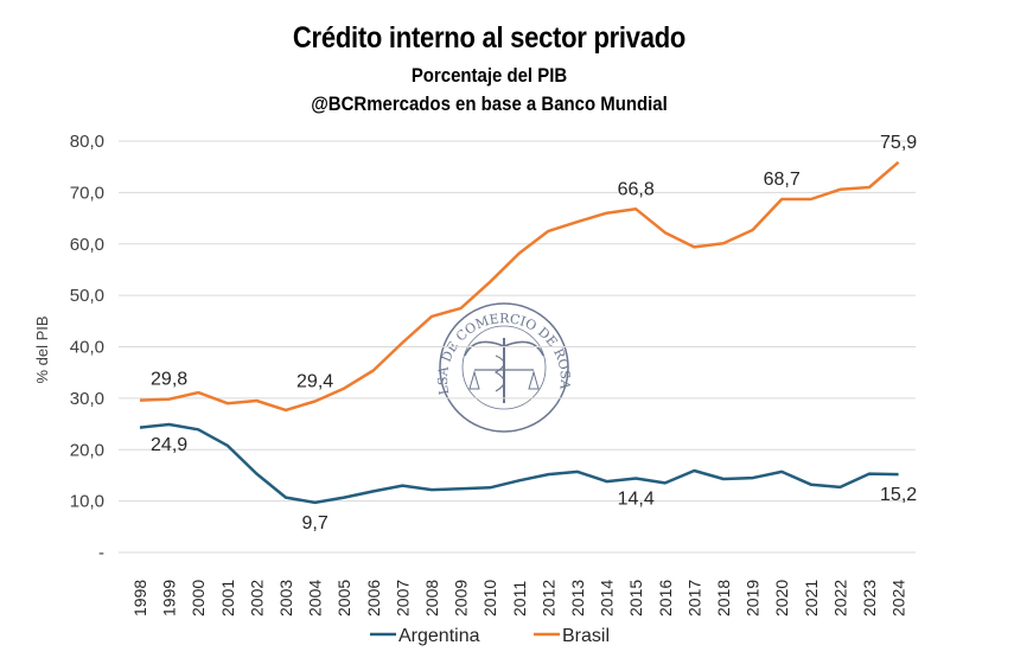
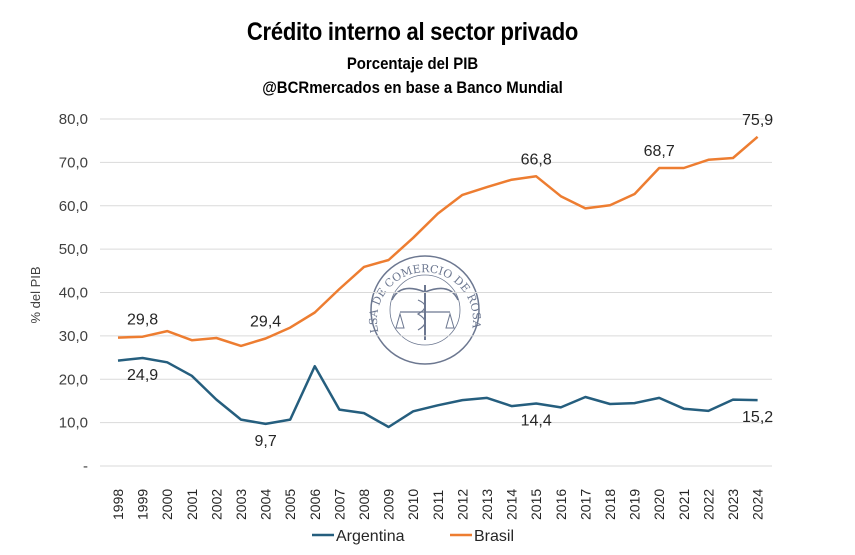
Argentina/2006: 12 -> 23
Argentina/2009: 12 -> 9
